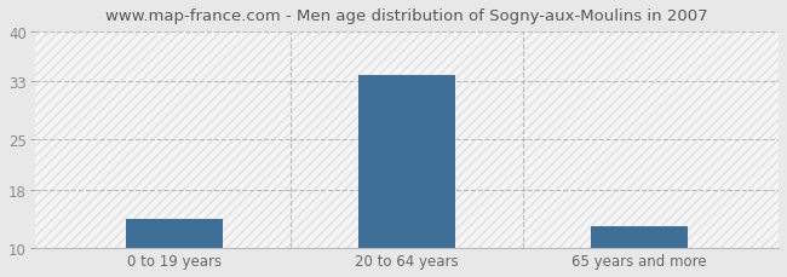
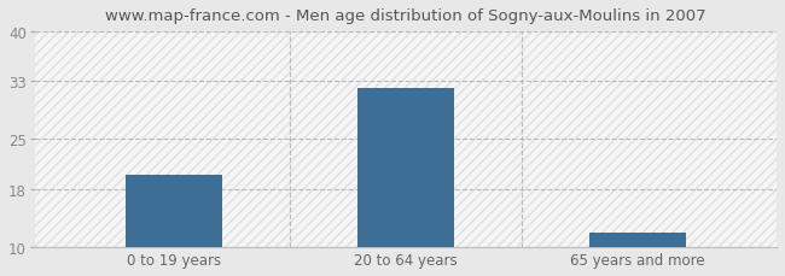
0 to 19 years: 14 -> 20
20 to 64 years: 34 -> 32
65 years and more: 13 -> 12
